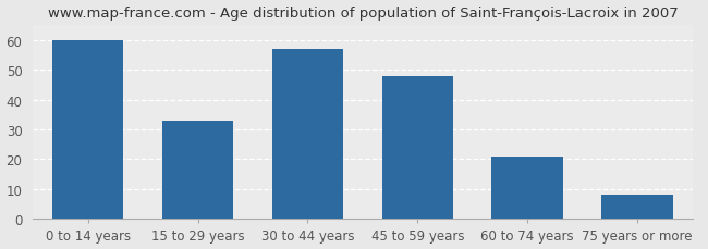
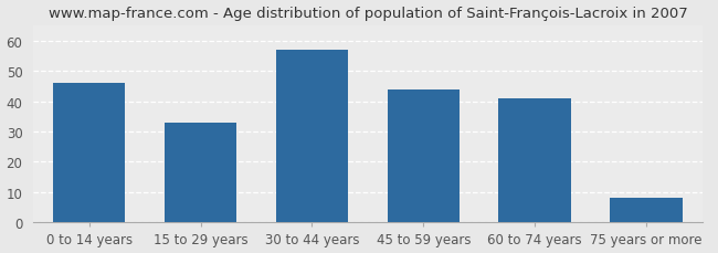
0 to 14 years: 60 -> 46
45 to 59 years: 48 -> 44
60 to 74 years: 21 -> 41
